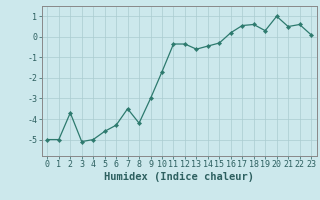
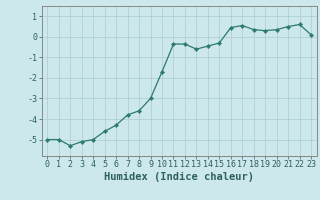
2: -3.70 -> -5.30
7: -3.50 -> -3.80
8: -4.20 -> -3.60
16: 0.20 -> 0.45
18: 0.60 -> 0.35
20: 1.00 -> 0.35
